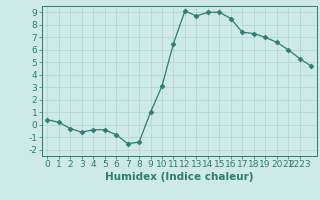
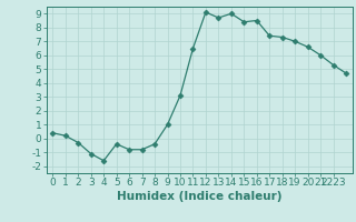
3: -0.6 -> -1.1
4: -0.4 -> -1.6
7: -1.5 -> -0.8
8: -1.4 -> -0.4
15: 9.0 -> 8.4
